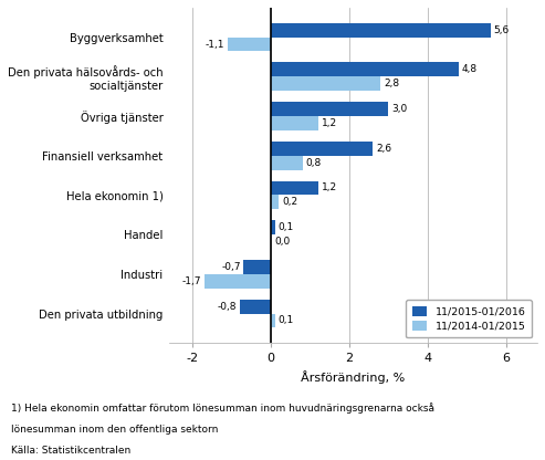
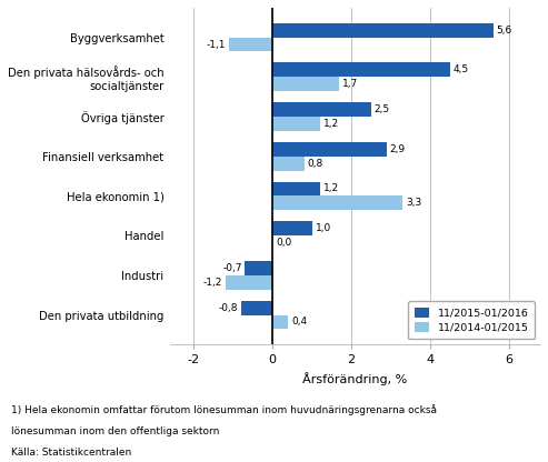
11/2015-01/2016/Den privata hälsovårds- och socialtjänster: 4,8 -> 4,5
11/2014-01/2015/Den privata hälsovårds- och socialtjänster: 2,8 -> 1,7
11/2015-01/2016/Övriga tjänster: 3,0 -> 2,5
11/2015-01/2016/Finansiell verksamhet: 2,6 -> 2,9
11/2014-01/2015/Hela ekonomin 1): 0,2 -> 3,3
11/2015-01/2016/Handel: 0,1 -> 1,0
11/2014-01/2015/Industri: -1,7 -> -1,2
11/2014-01/2015/Den privata utbildning: 0,1 -> 0,4
